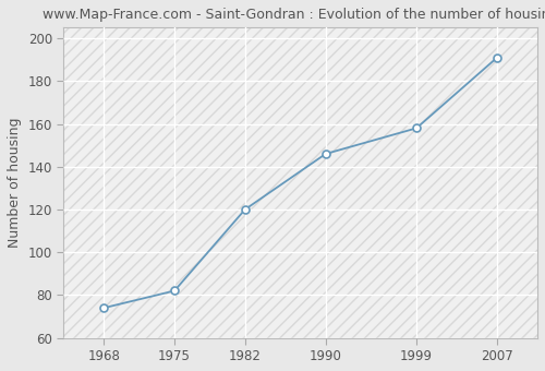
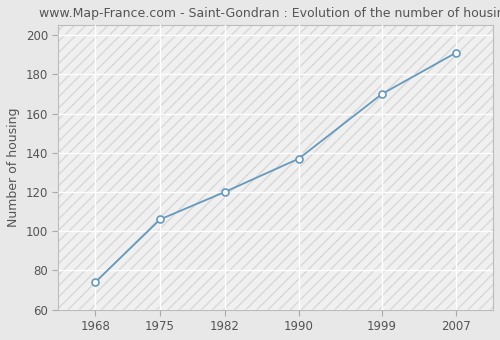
1975: 82 -> 106
1990: 146 -> 137
1999: 158 -> 170
